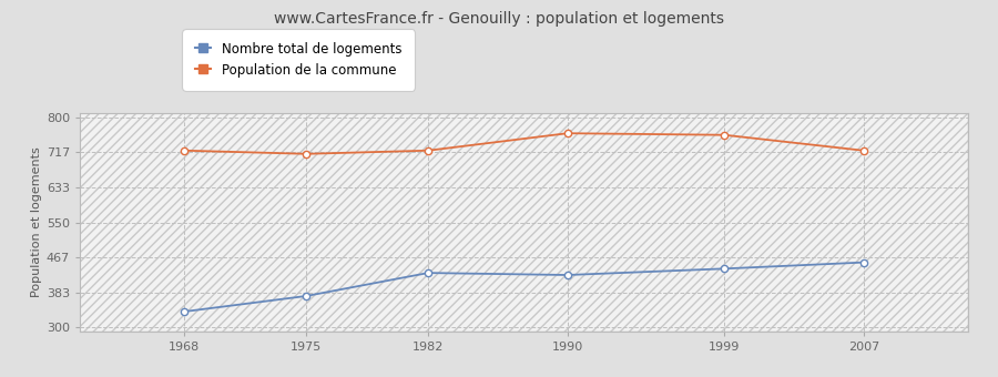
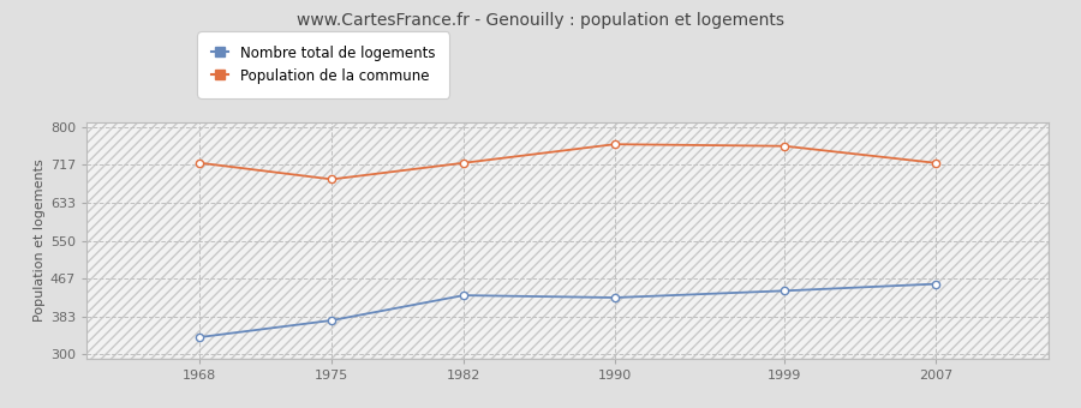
Population de la commune/1975: 713 -> 685
